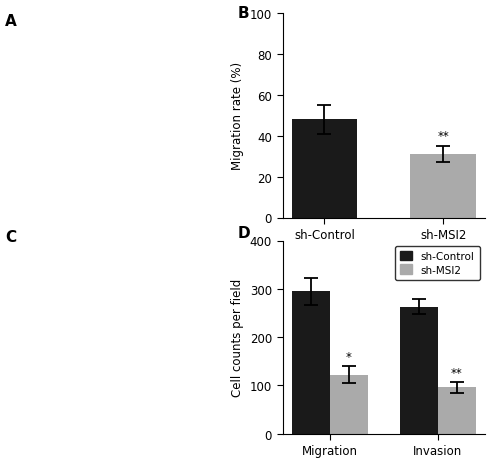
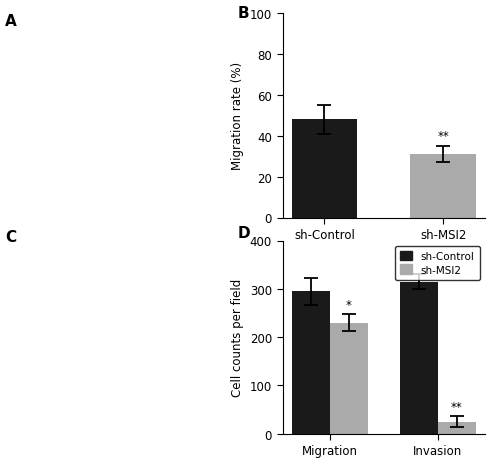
sh-MSI2/Migration: 122 -> 230
sh-Control/Invasion: 263 -> 315
sh-MSI2/Invasion: 96 -> 25
